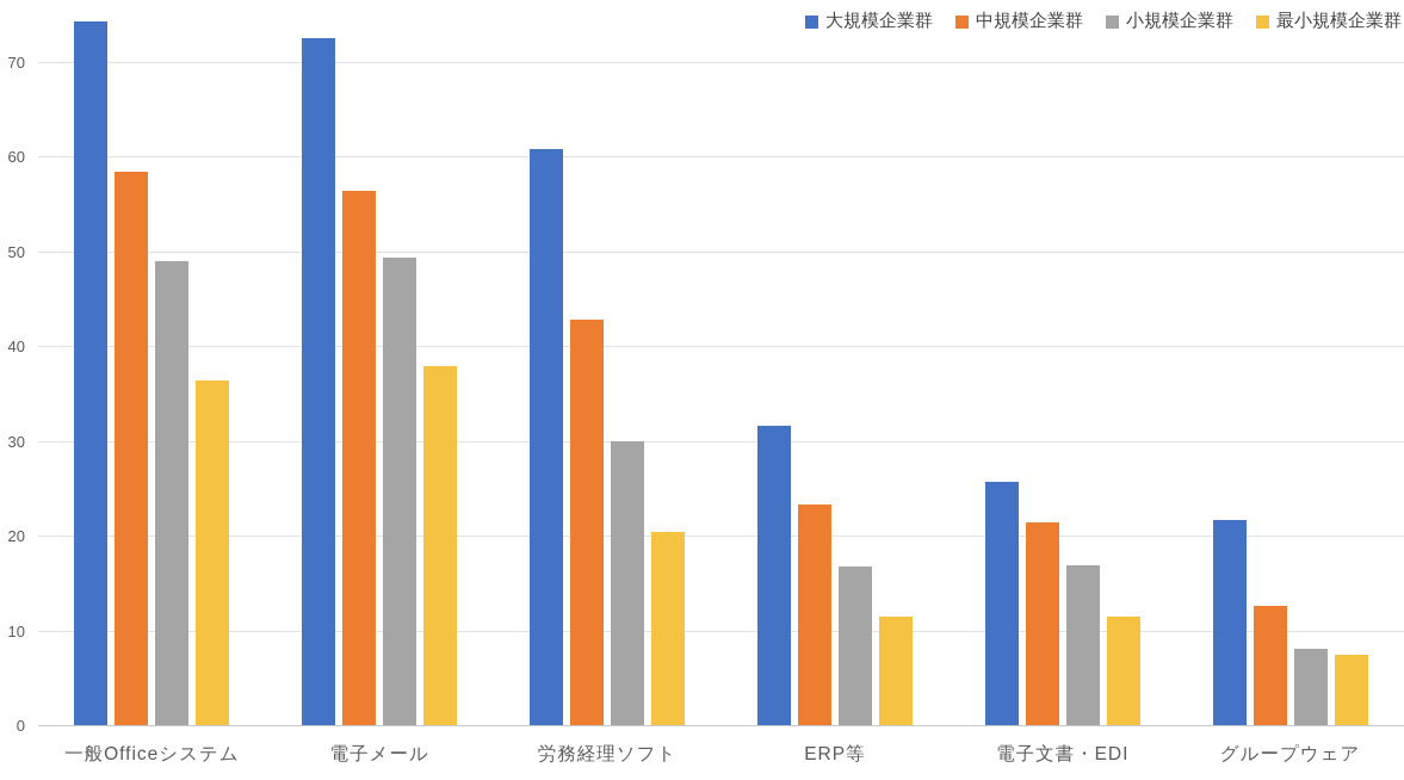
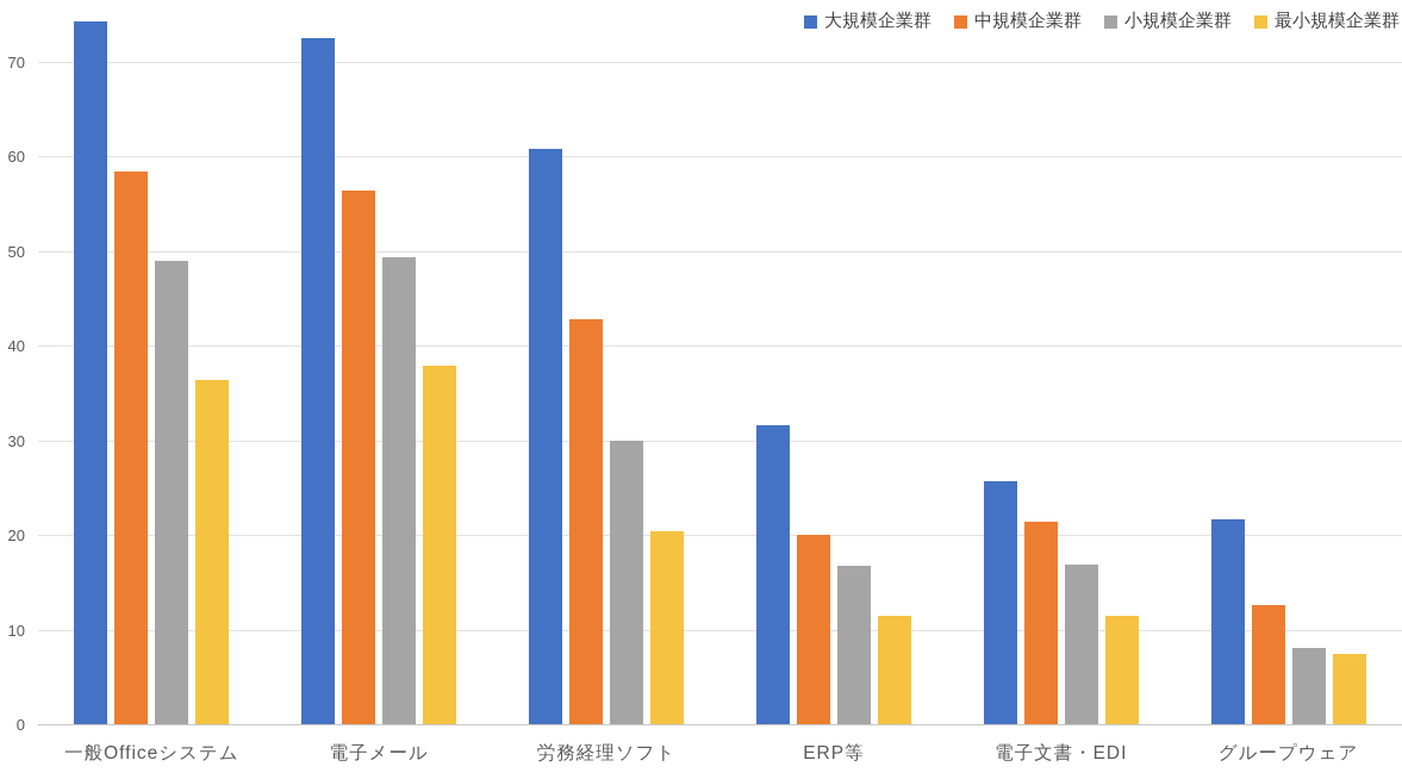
中規模企業群/ERP等: 23 -> 20
